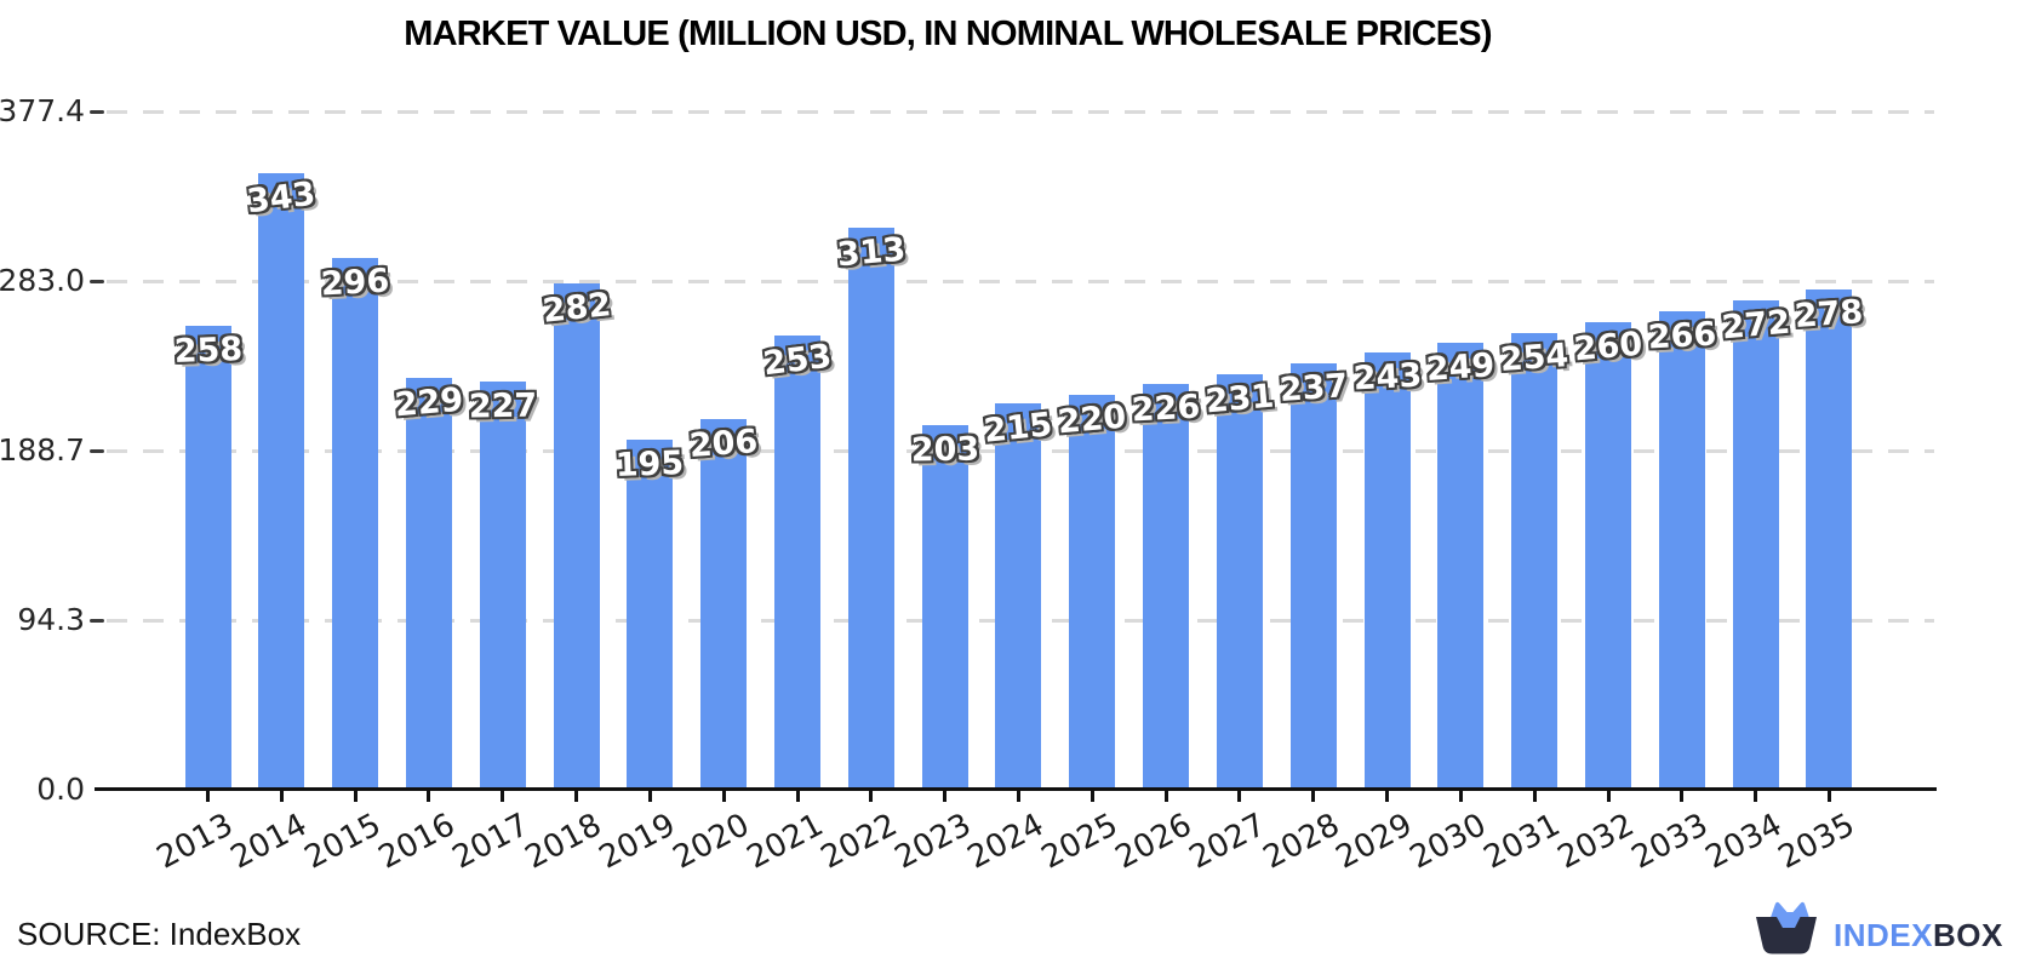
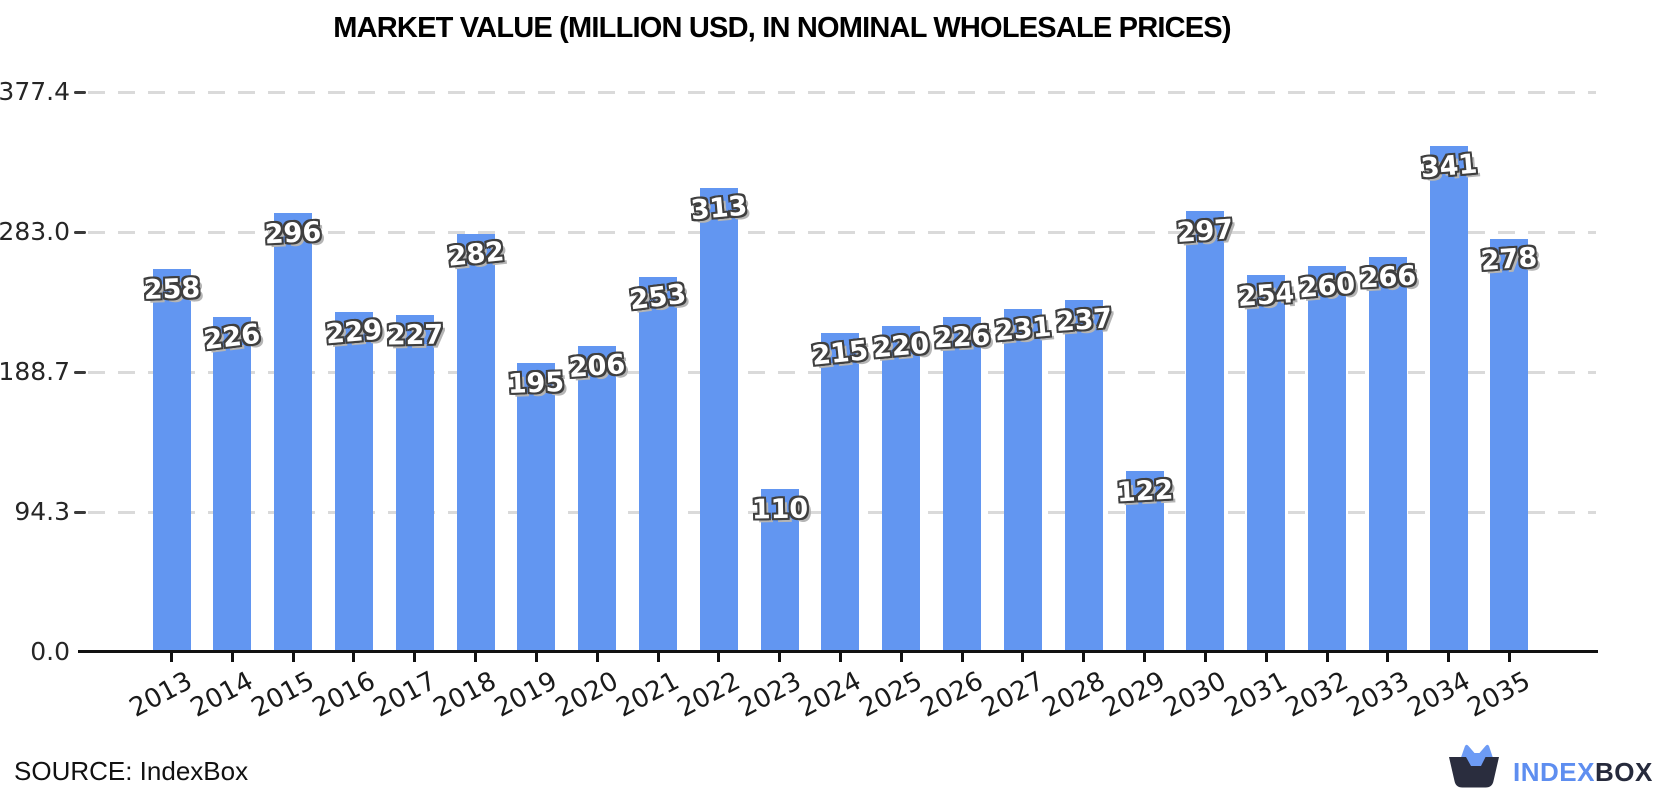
2014: 343 -> 226
2023: 203 -> 110
2029: 243 -> 122
2030: 249 -> 297
2034: 272 -> 341
